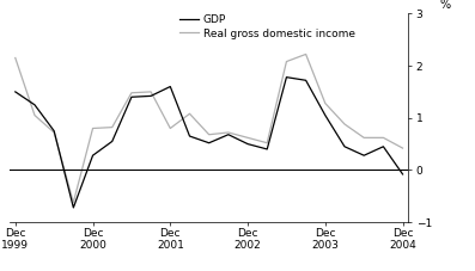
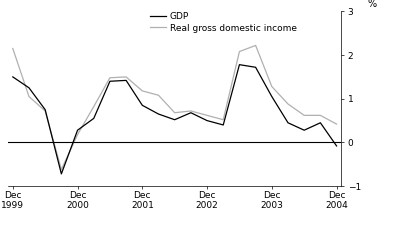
Real gross domestic income/Dec 2000: 0.80 -> 0.18
GDP/Dec 2001: 1.60 -> 0.85
Real gross domestic income/Dec 2001: 0.80 -> 1.18
